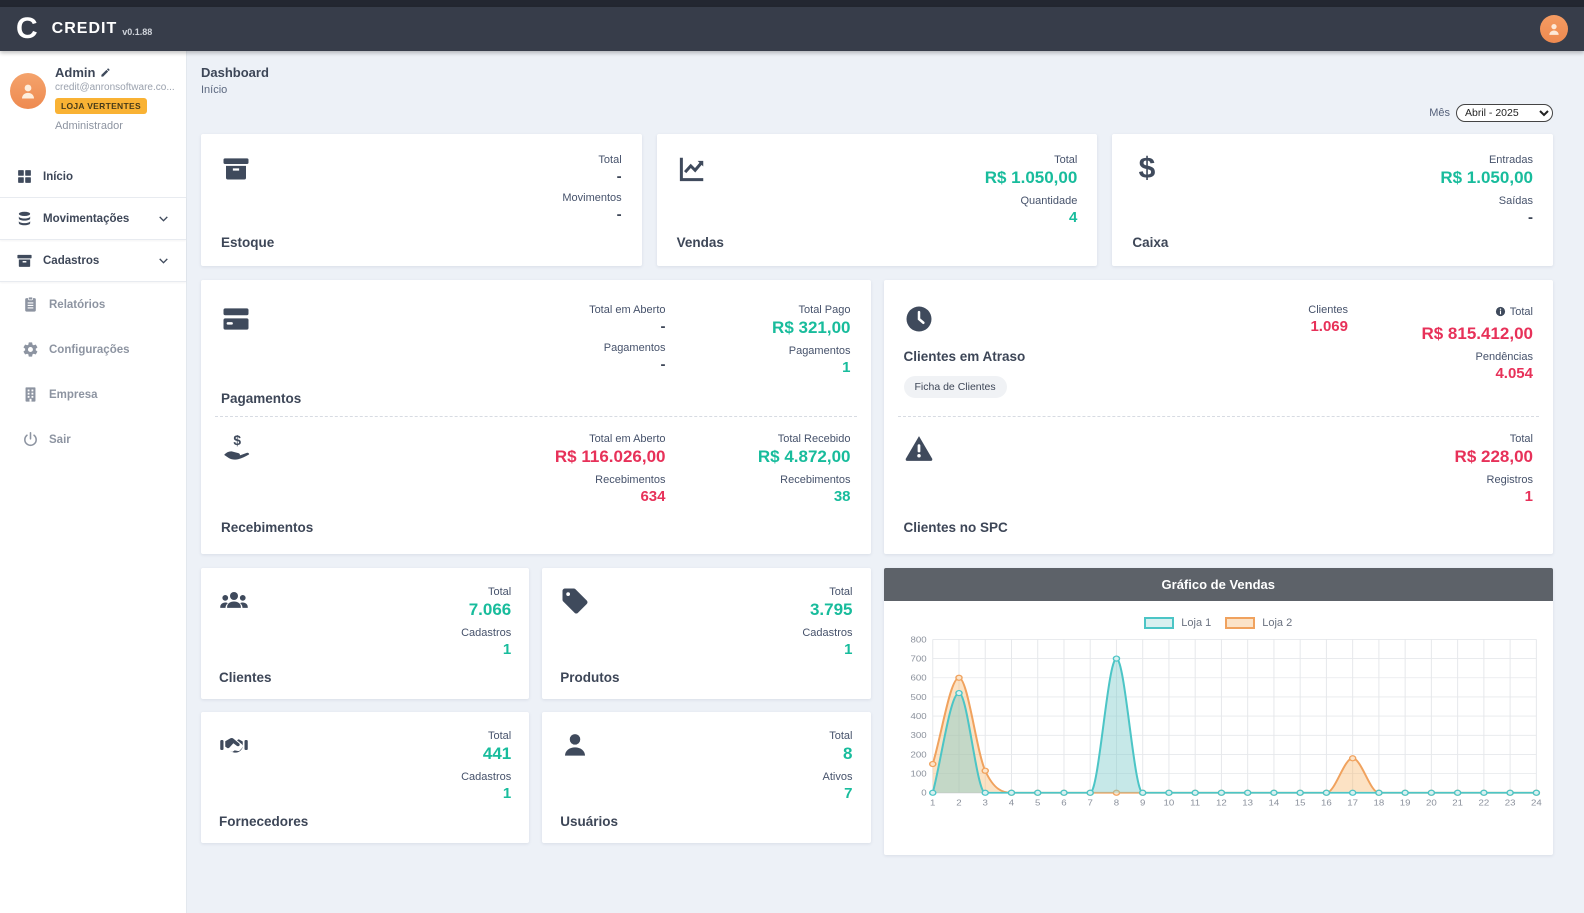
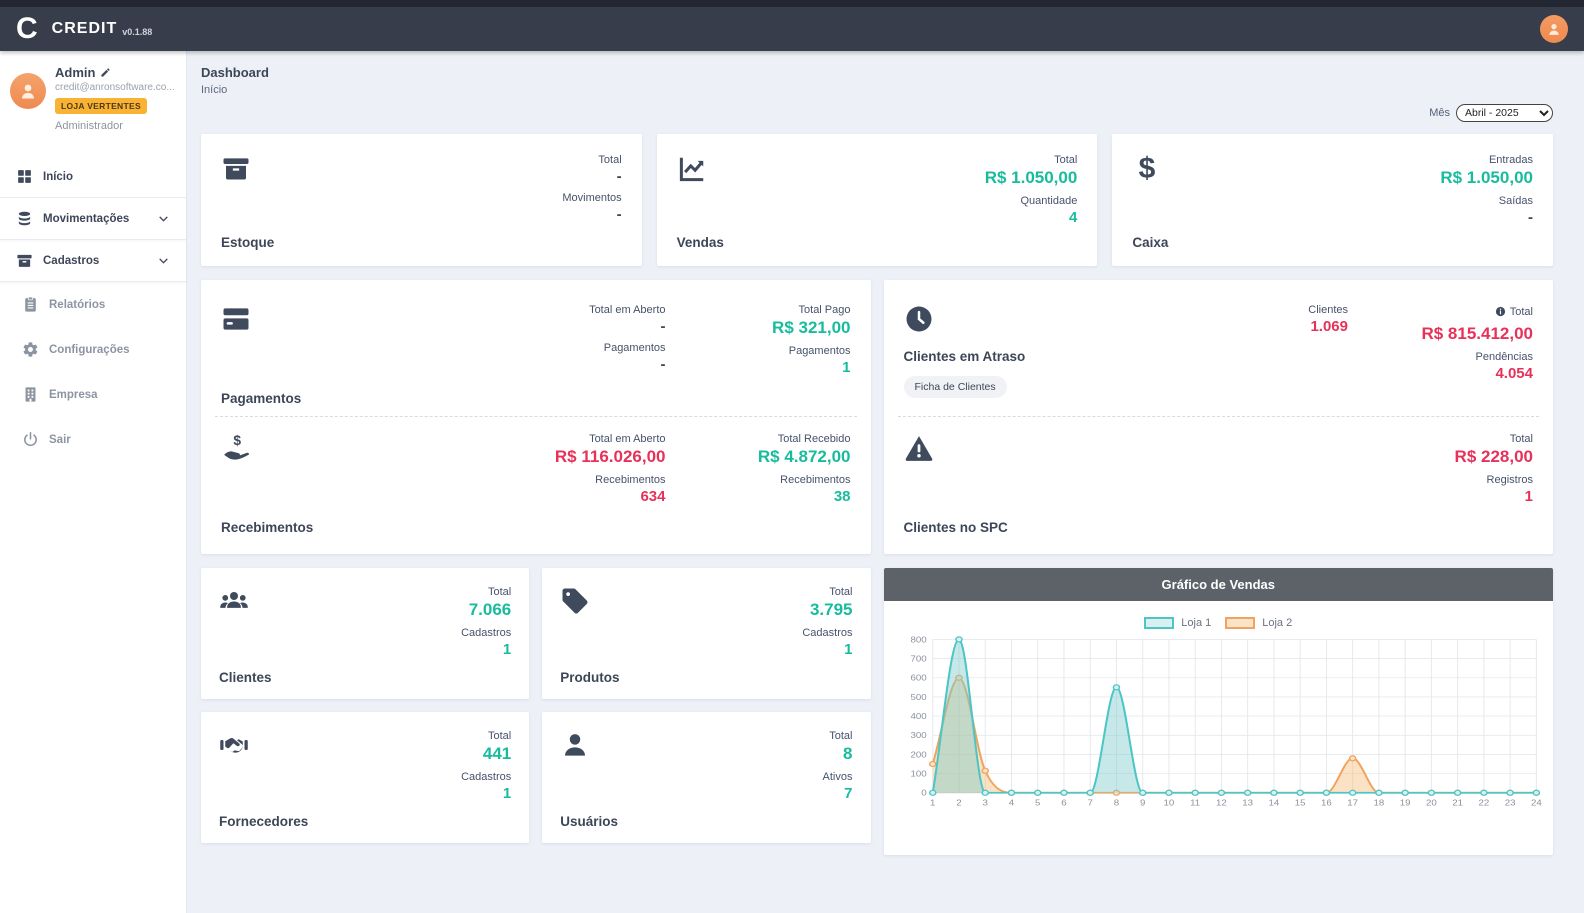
Loja 1/2: 520 -> 800
Loja 1/8: 700 -> 550
